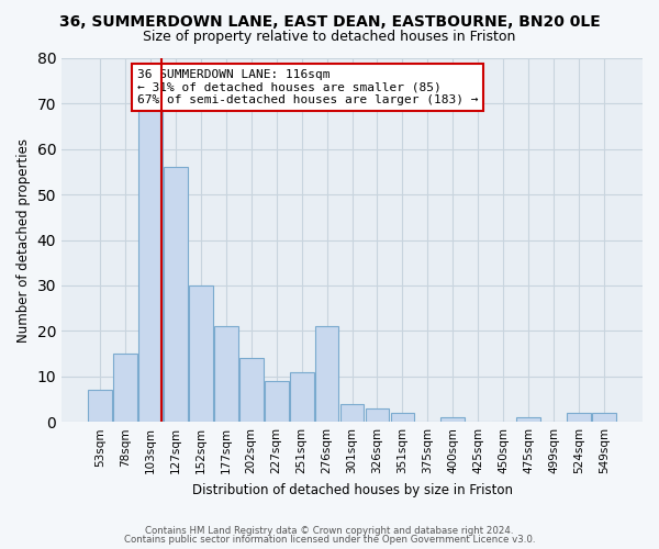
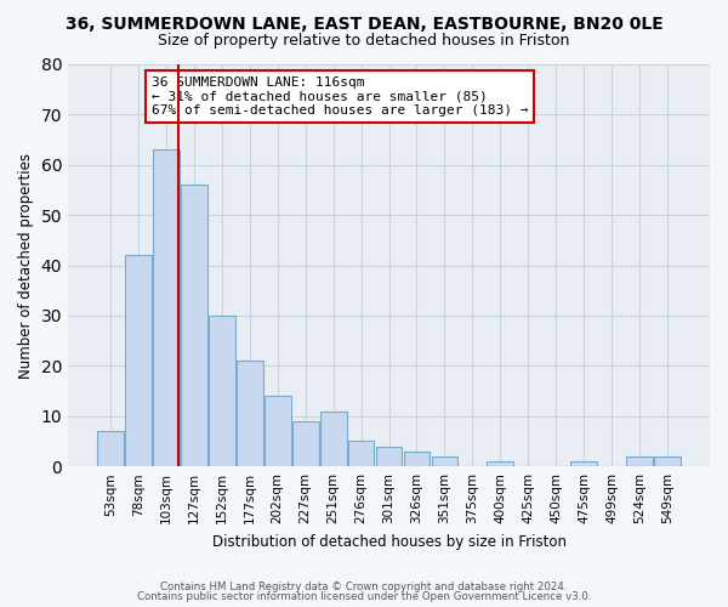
78sqm: 15 -> 42
103sqm: 69 -> 63
276sqm: 21 -> 5
